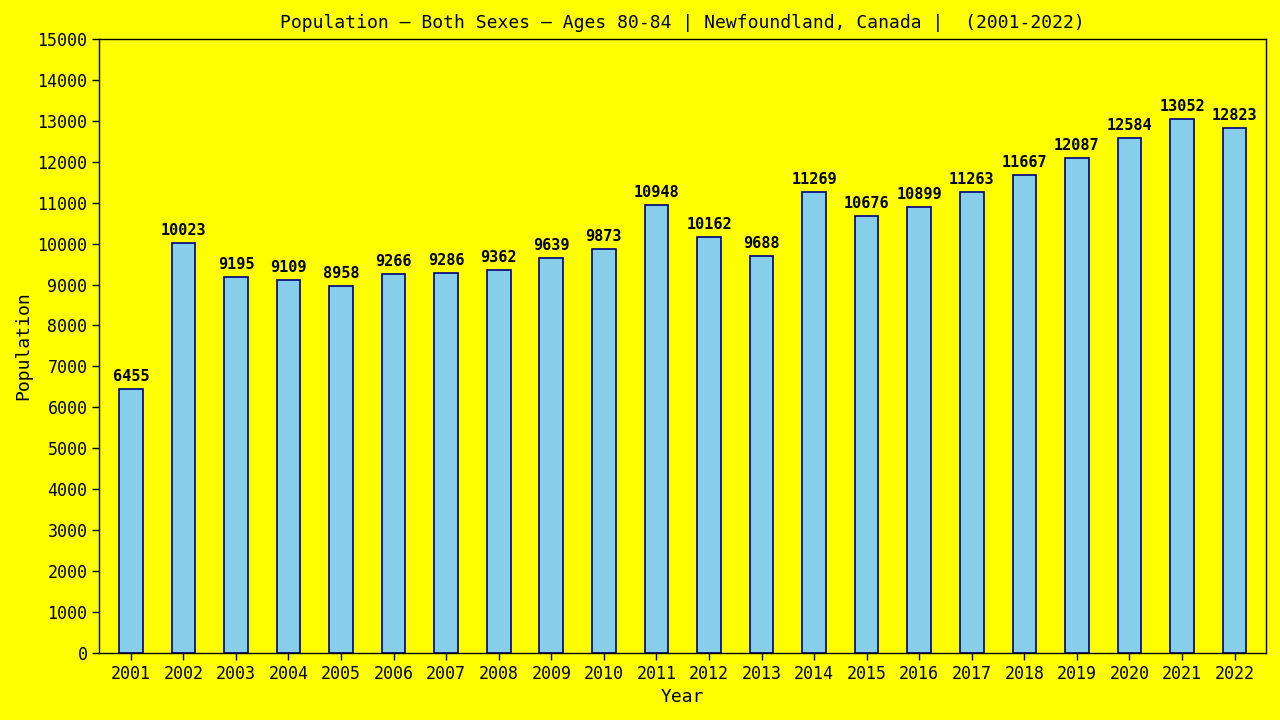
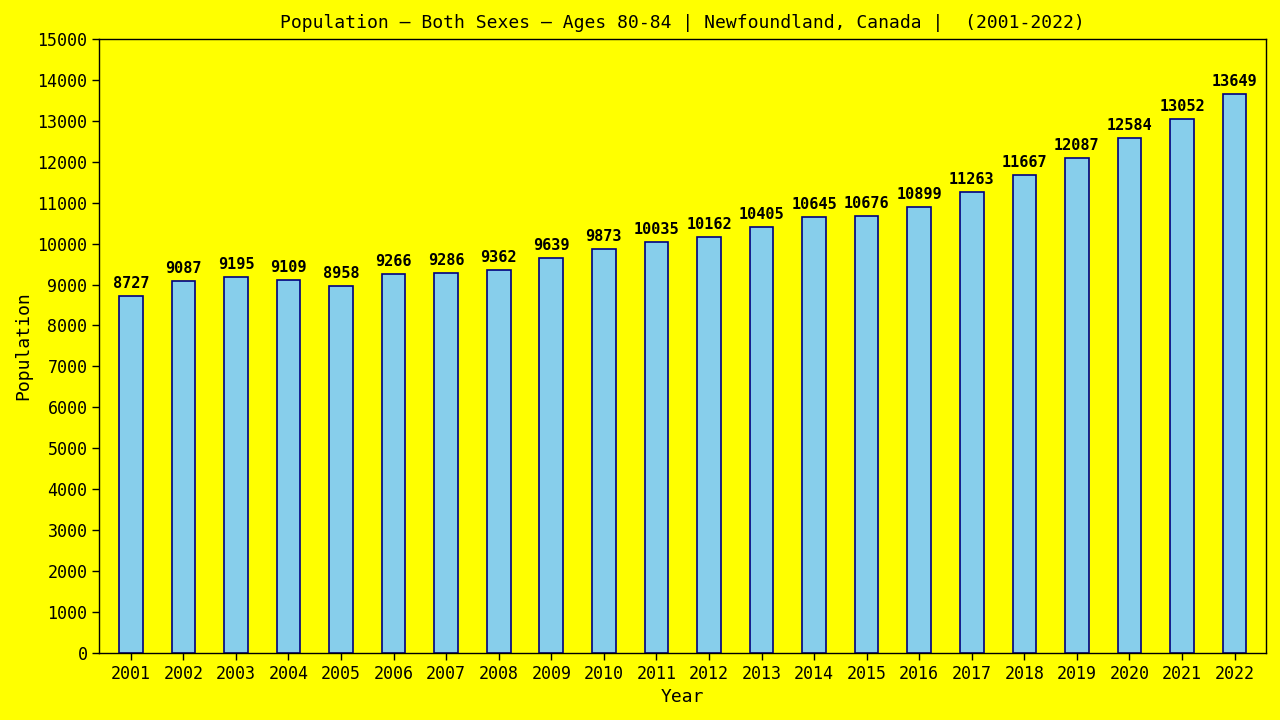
2001: 6455 -> 8727
2002: 10023 -> 9087
2011: 10948 -> 10035
2013: 9688 -> 10405
2014: 11269 -> 10645
2022: 12823 -> 13649
